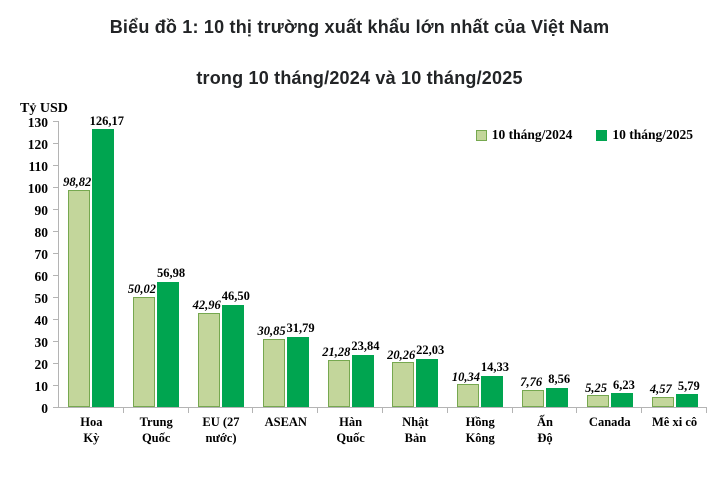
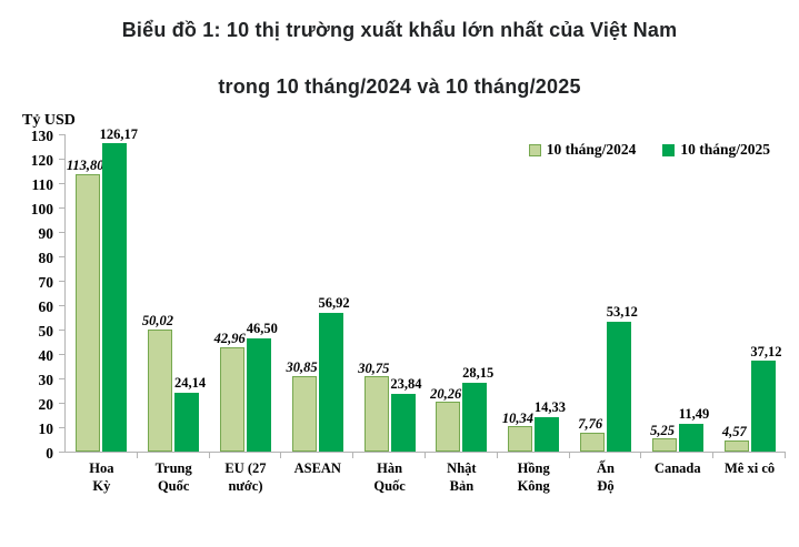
10 tháng/2024/Hoa Kỳ: 98,82 -> 113,80
10 tháng/2025/Trung Quốc: 56,98 -> 24,14
10 tháng/2025/ASEAN: 31,79 -> 56,92
10 tháng/2024/Hàn Quốc: 21,28 -> 30,75
10 tháng/2025/Nhật Bản: 22,03 -> 28,15
10 tháng/2025/Ấn Độ: 8,56 -> 53,12
10 tháng/2025/Canada: 6,23 -> 11,49
10 tháng/2025/Mê xi cô: 5,79 -> 37,12
